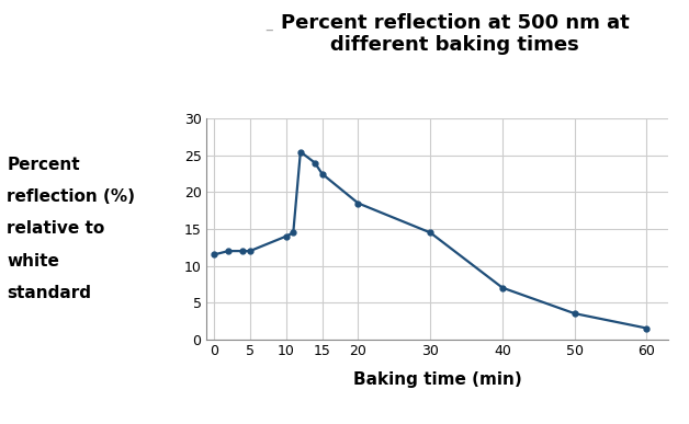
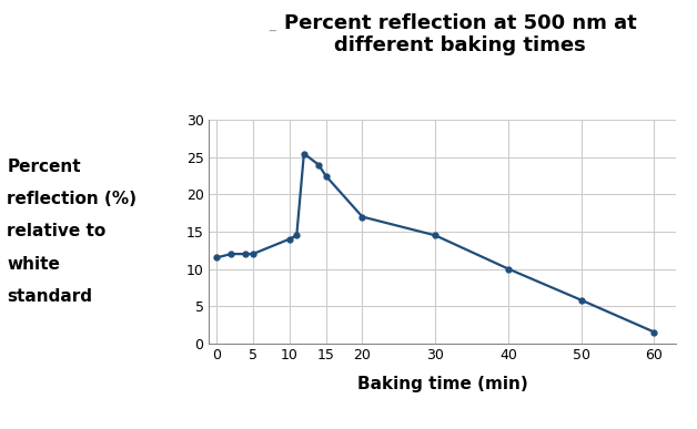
20: 18.5 -> 17.0
40: 7.0 -> 10.0
50: 3.5 -> 5.8
